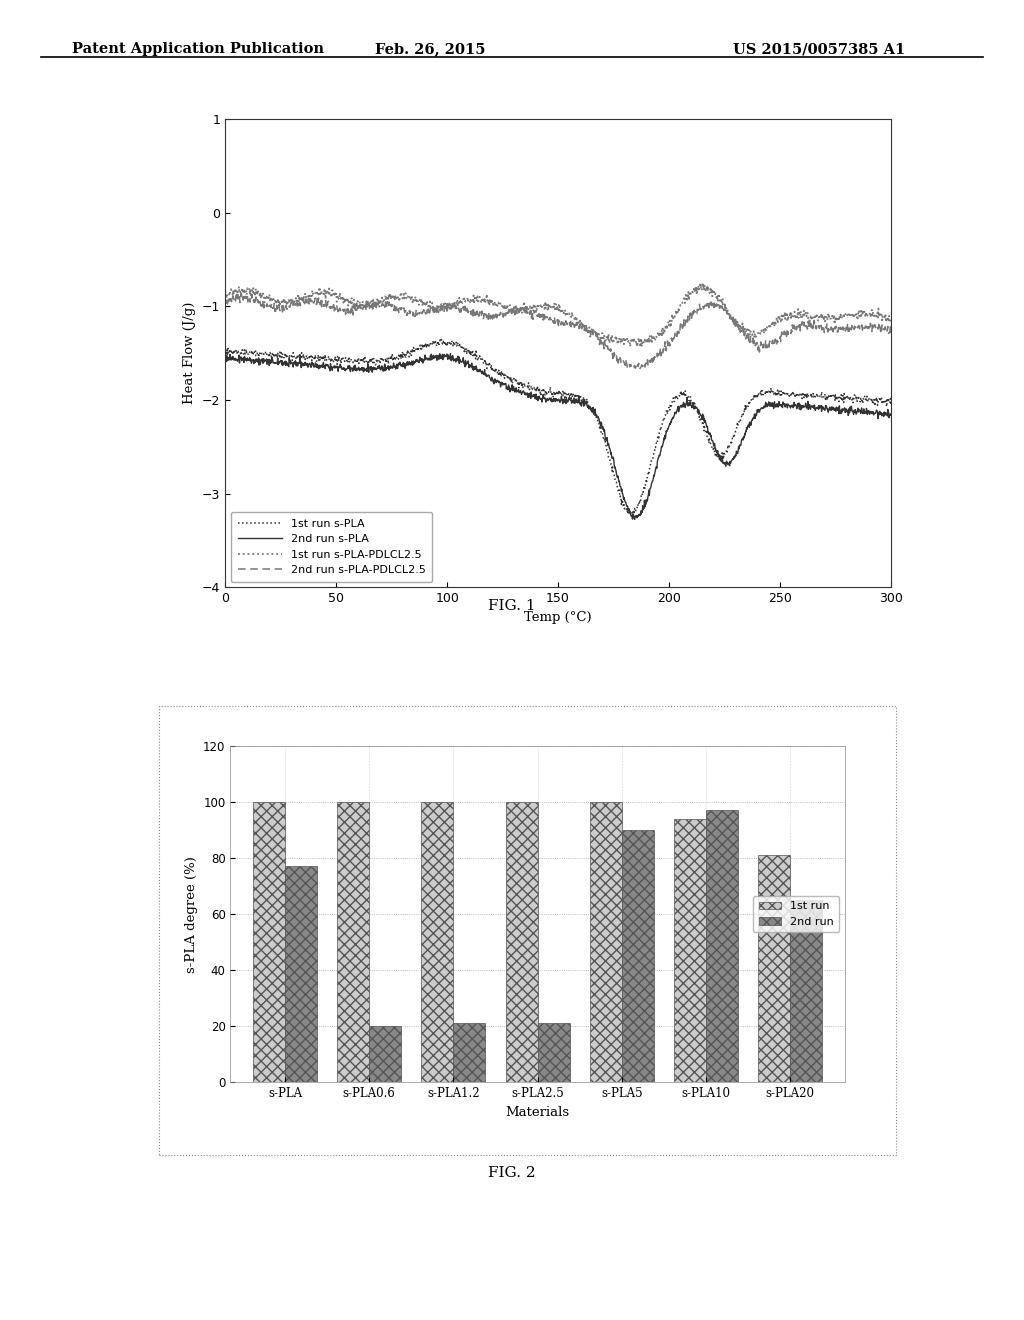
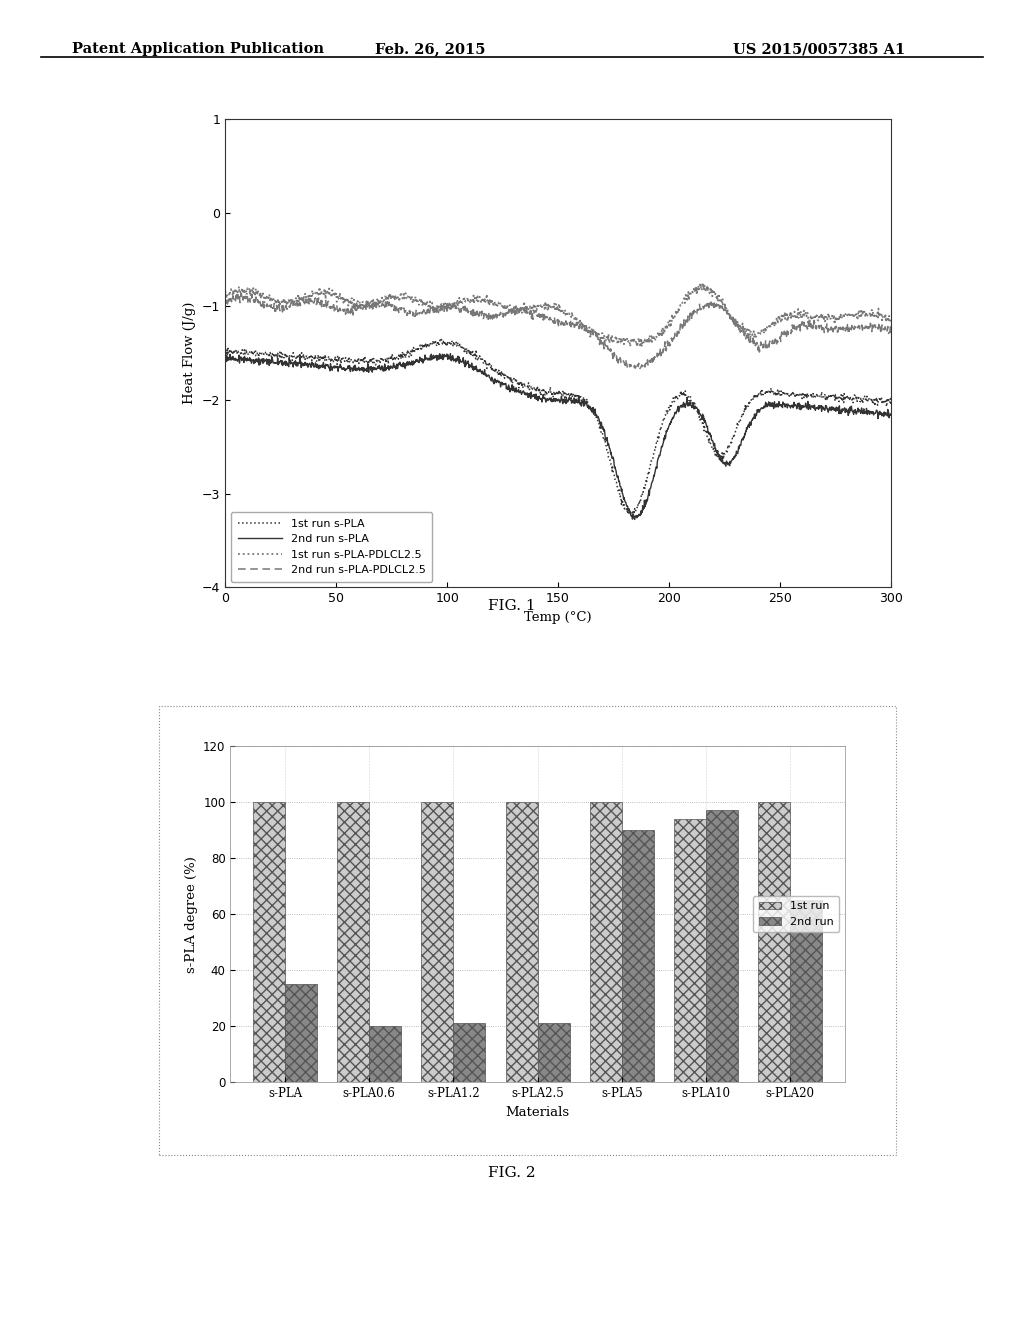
2nd run/s-PLA: 77 -> 35
1st run/s-PLA20: 81 -> 100
